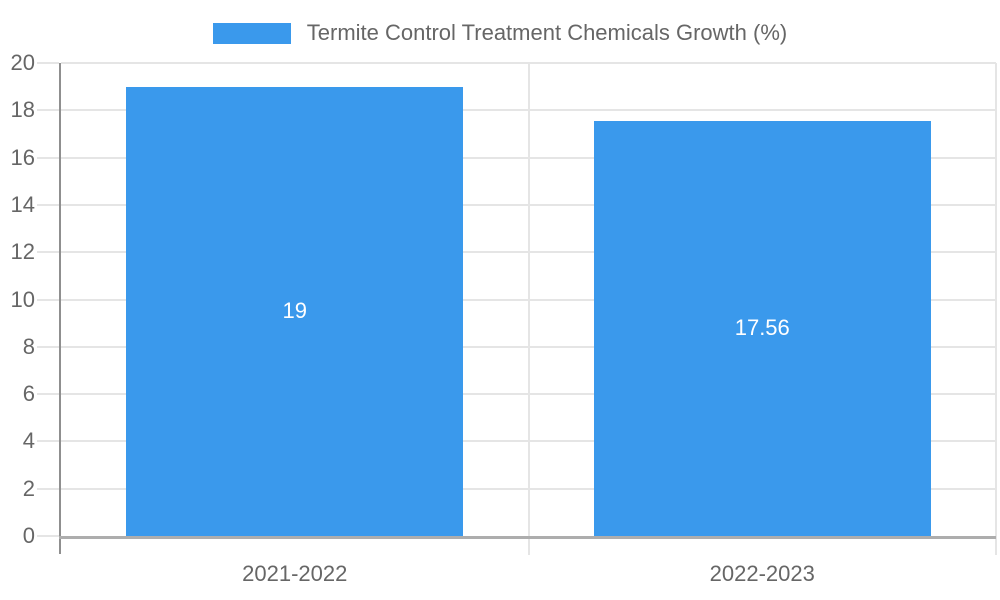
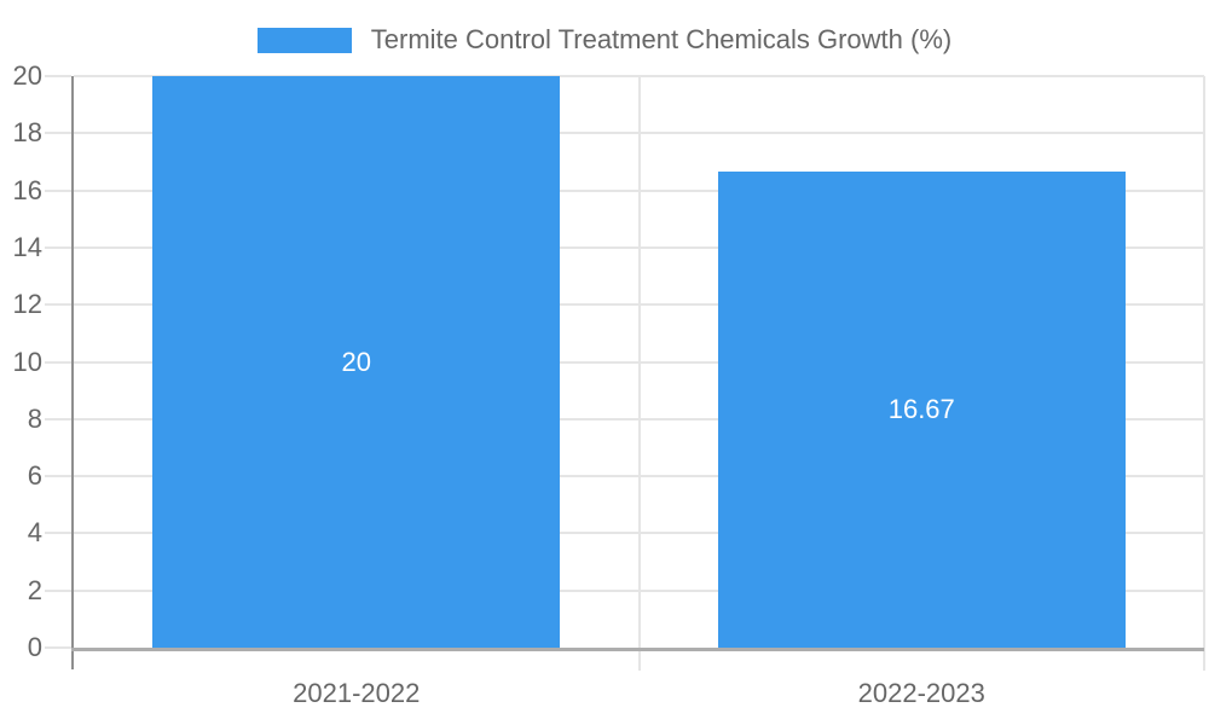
2021-2022: 19 -> 20
2022-2023: 17.56 -> 16.67
